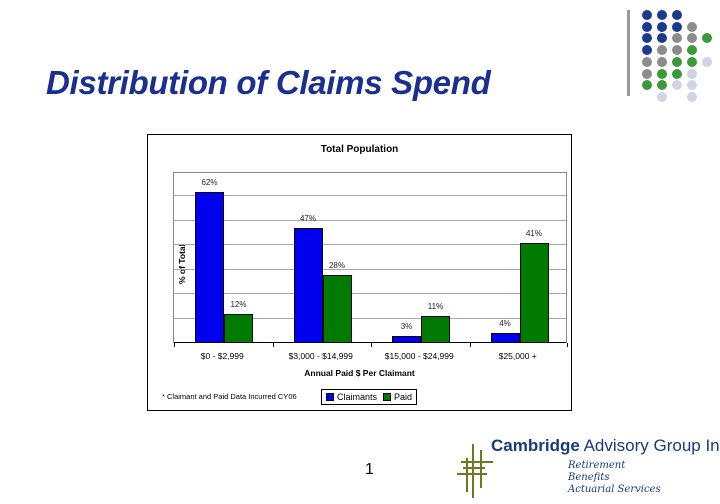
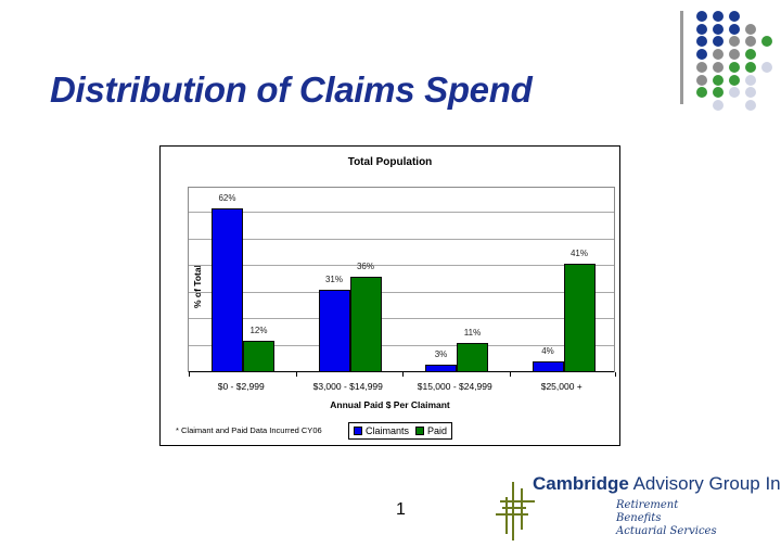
Claimants/$3,000 - $14,999: 47% -> 31%
Paid/$3,000 - $14,999: 28% -> 36%
